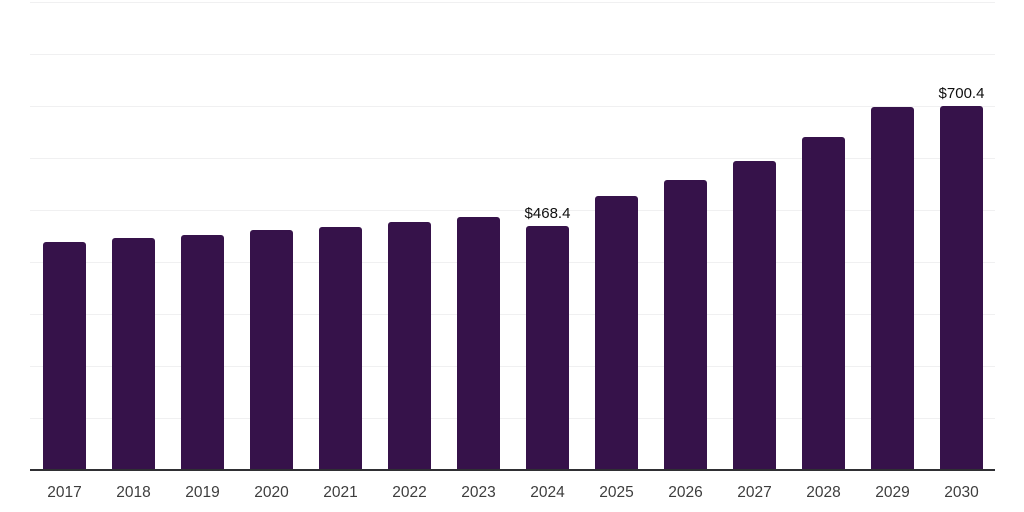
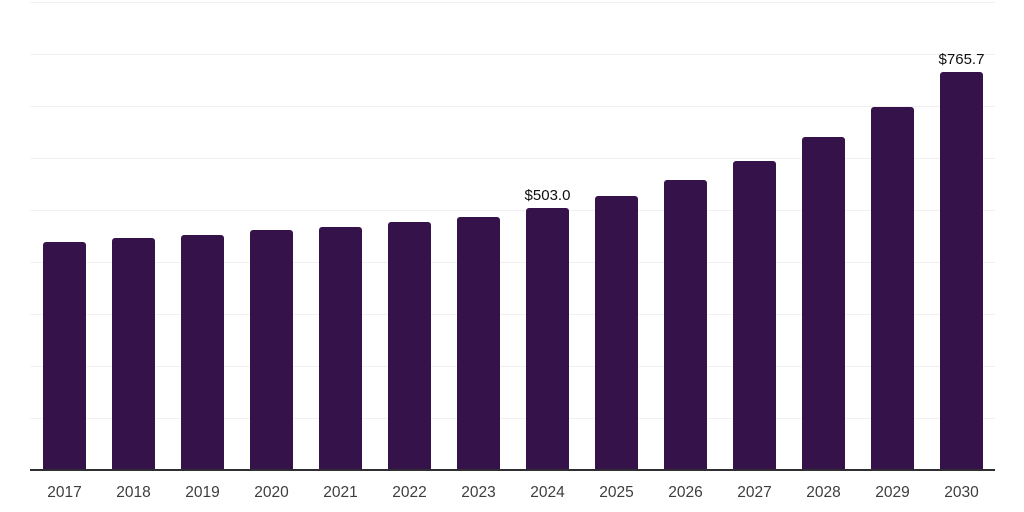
2024: $468.4 -> $503.0
2030: $700.4 -> $765.7
